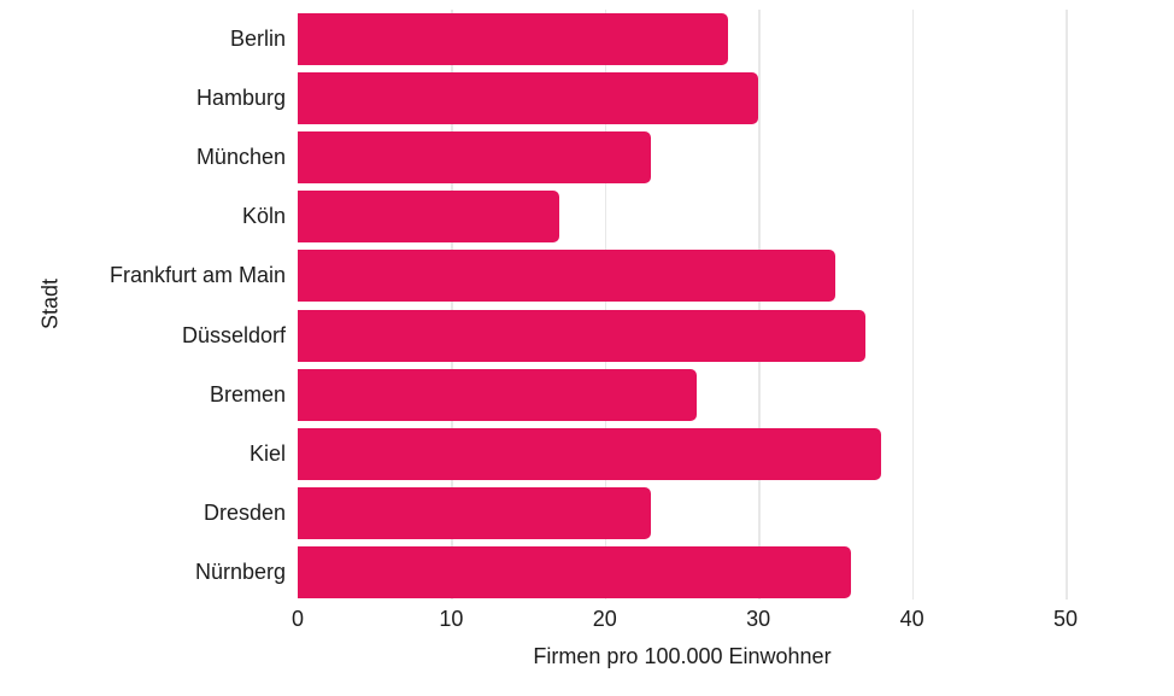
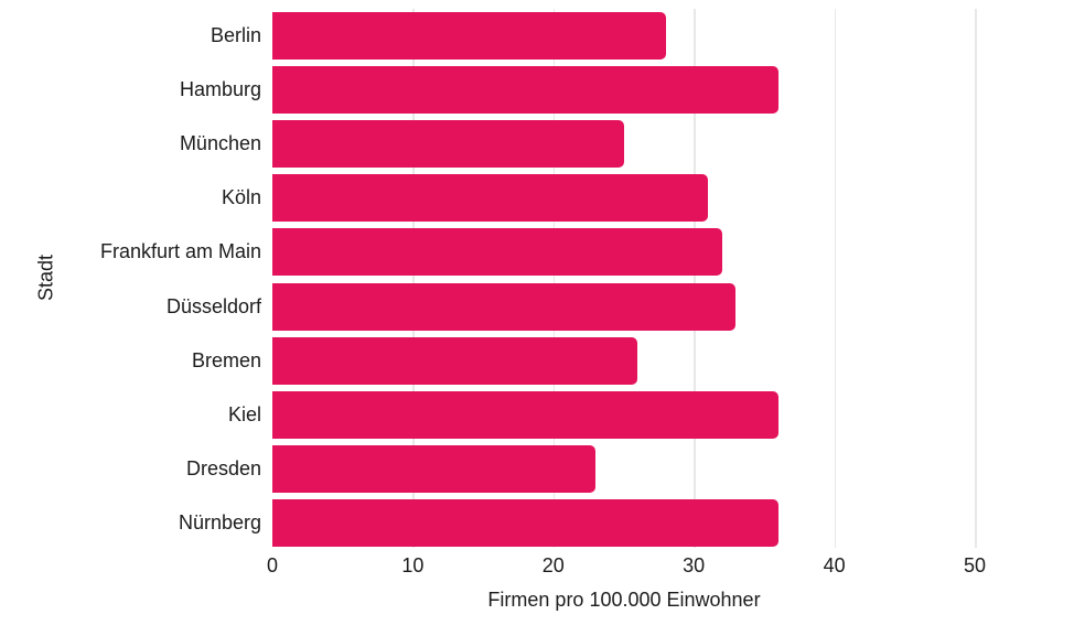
Hamburg: 30 -> 36
München: 23 -> 25
Köln: 17 -> 31
Frankfurt am Main: 35 -> 32
Düsseldorf: 37 -> 33
Kiel: 38 -> 36
